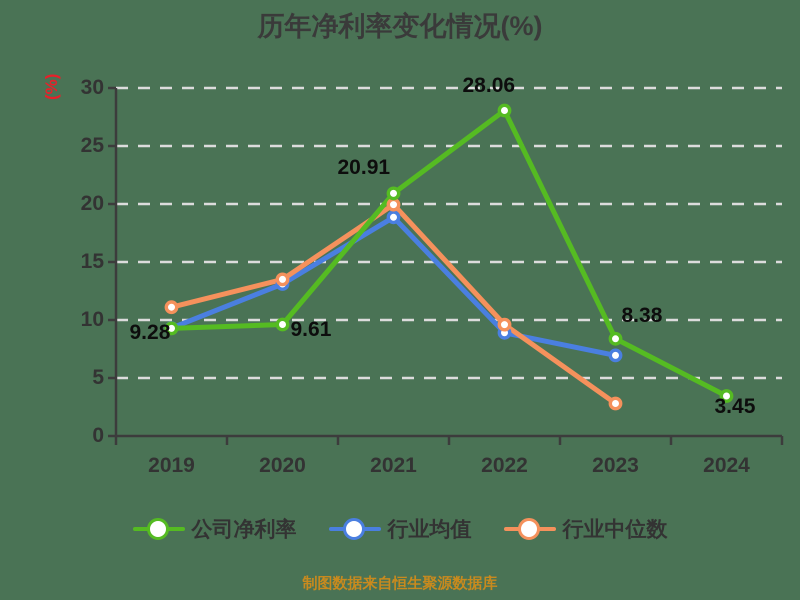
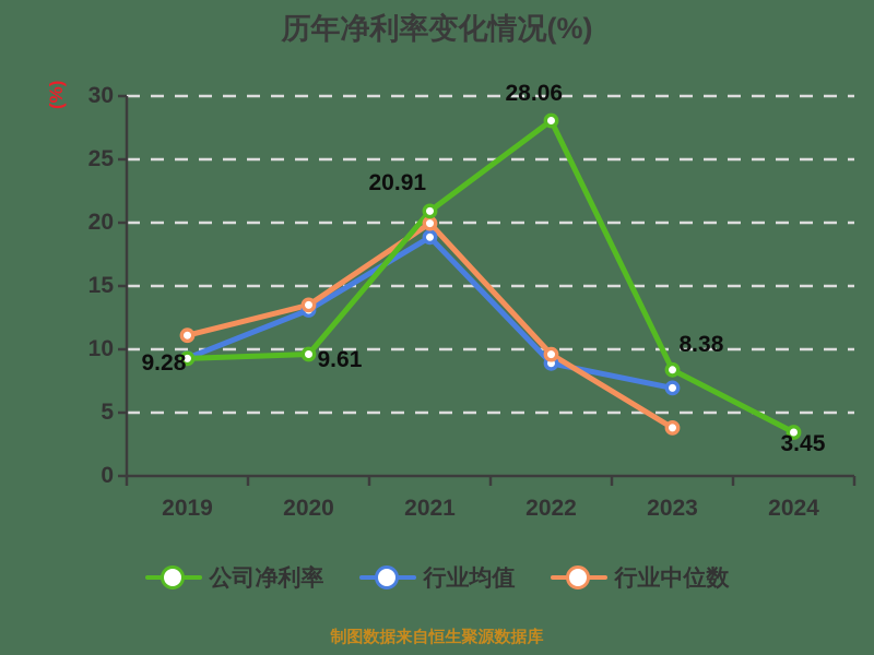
行业中位数/2023: 2.8 -> 3.8
